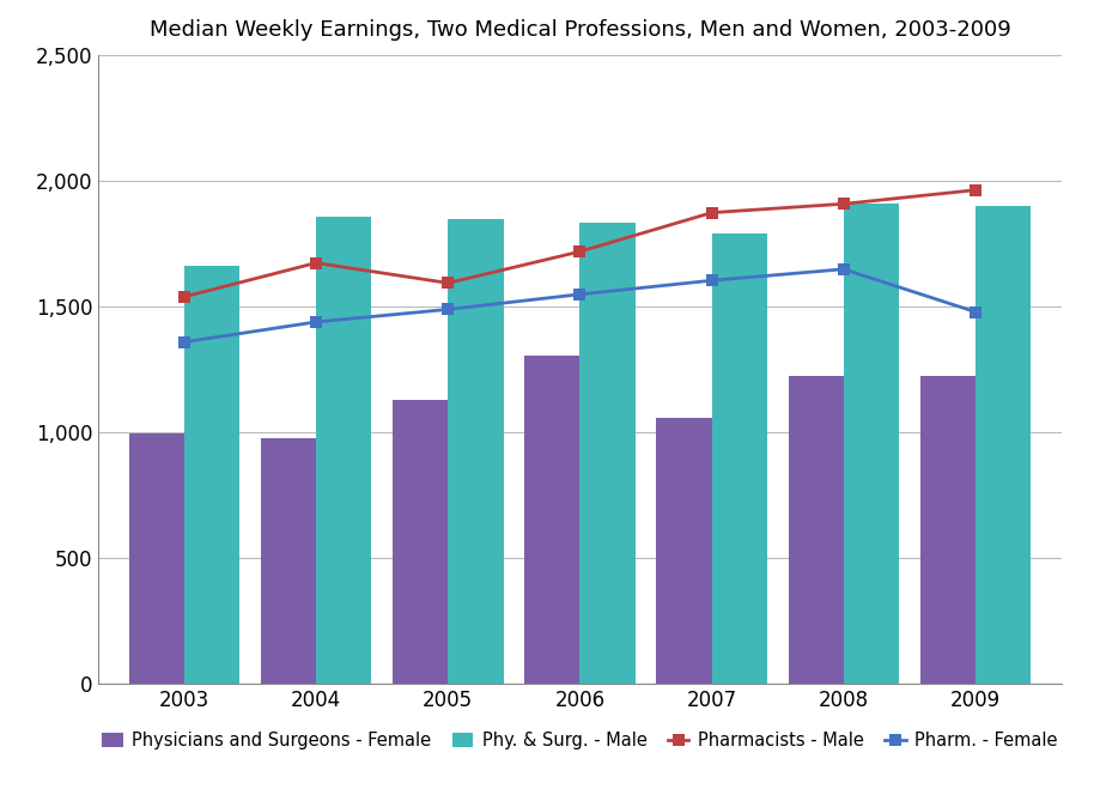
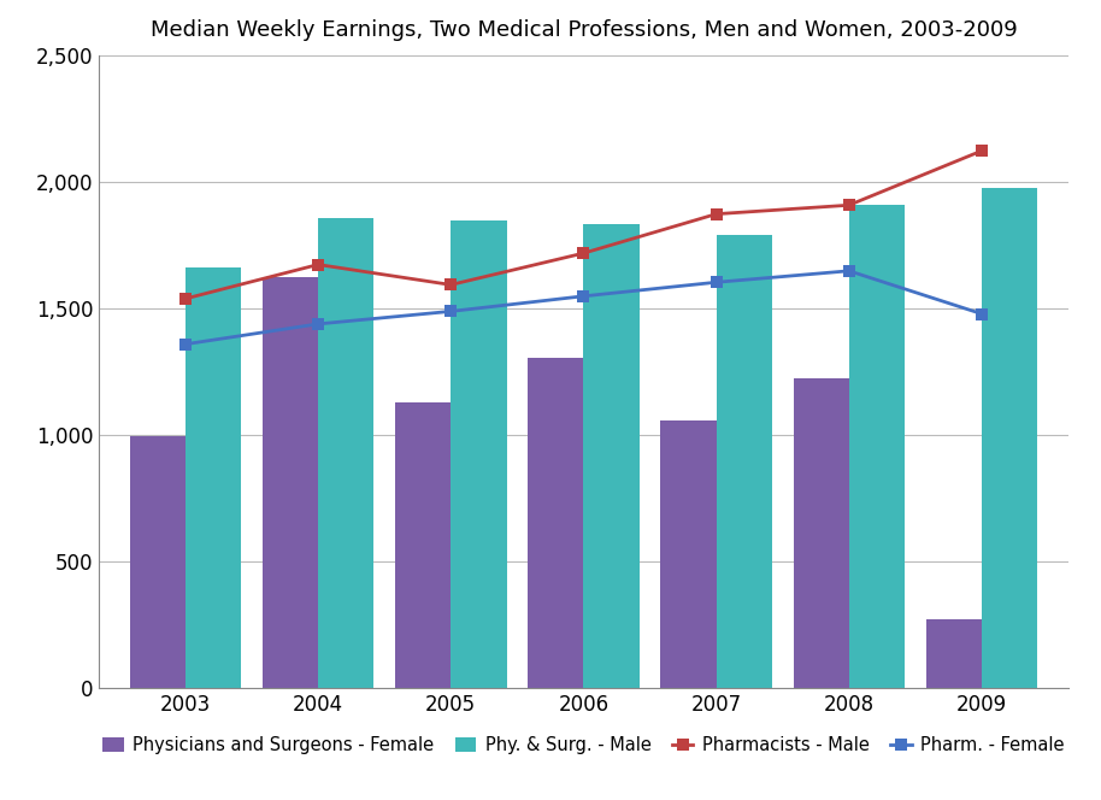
Physicians and Surgeons - Female/2004: 975 -> 1,625
Physicians and Surgeons - Female/2009: 1,225 -> 270
Pharmacists - Male/2009: 1,965 -> 2,125
Phy. & Surg. - Male/2009: 1,900 -> 1,980
